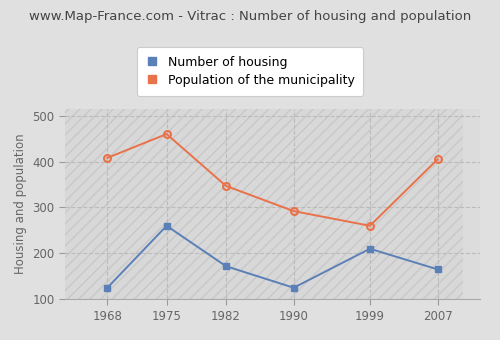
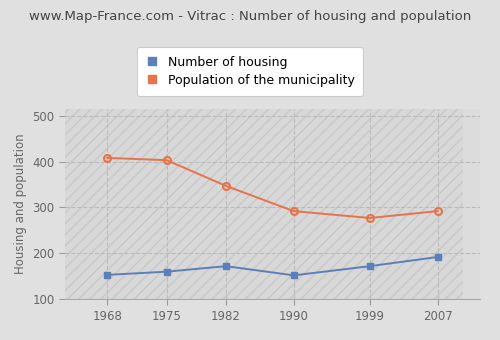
Number of housing/1968: 125 -> 153
Number of housing/1975: 260 -> 160
Population of the municipality/1975: 460 -> 403
Number of housing/1990: 125 -> 152
Number of housing/1999: 210 -> 172
Population of the municipality/1999: 260 -> 277
Number of housing/2007: 165 -> 192
Population of the municipality/2007: 405 -> 292
